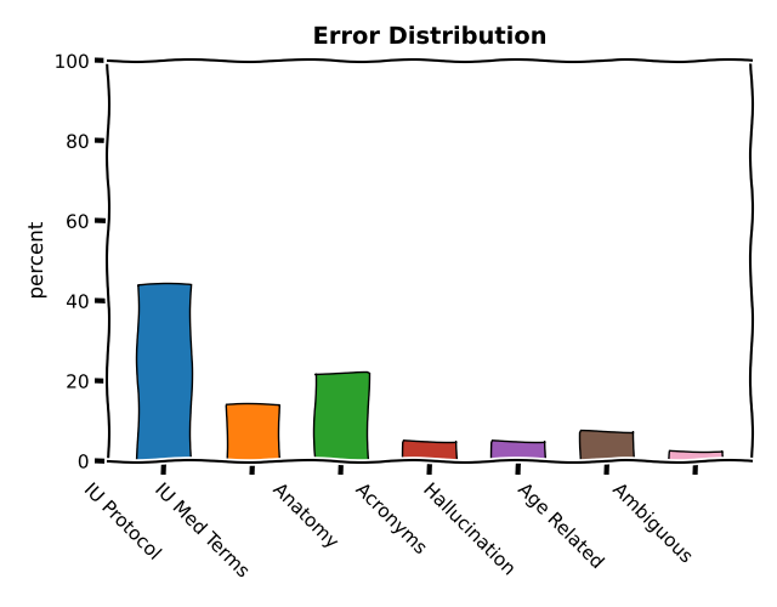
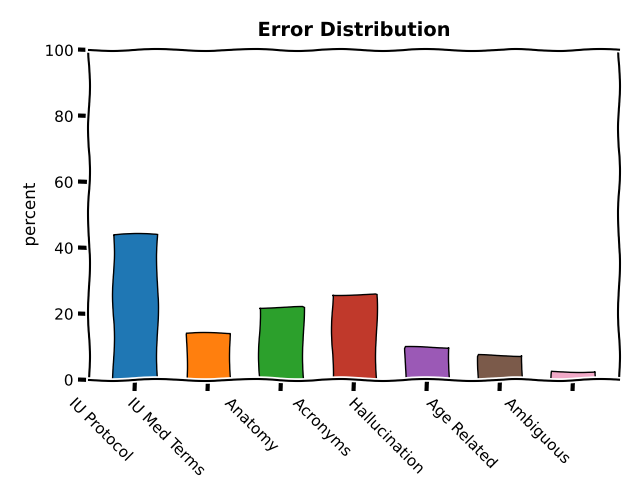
Acronyms: 5.0 -> 26.0
Hallucination: 5.0 -> 10.0
